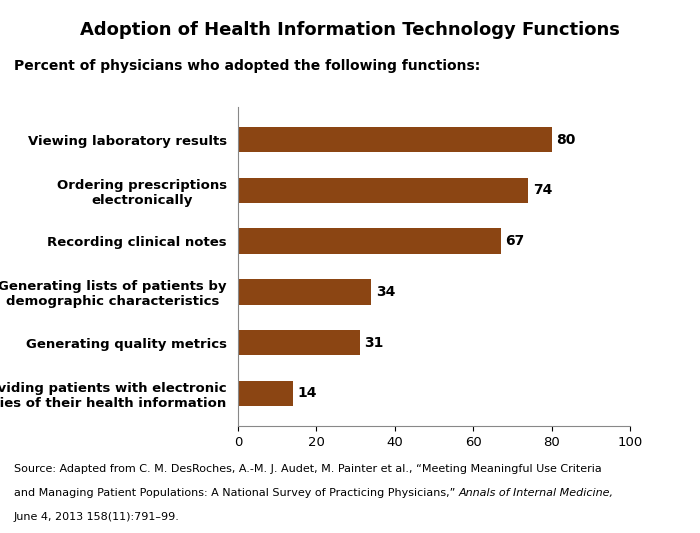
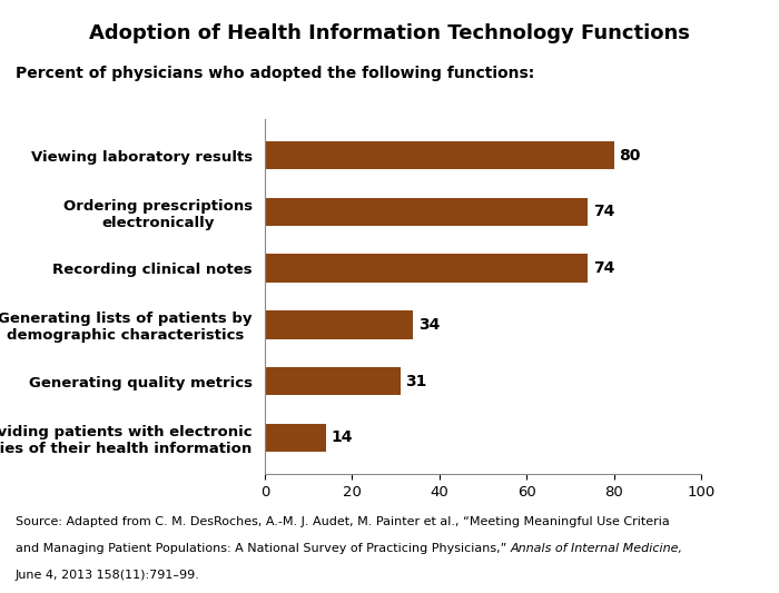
Recording clinical notes: 67 -> 74
